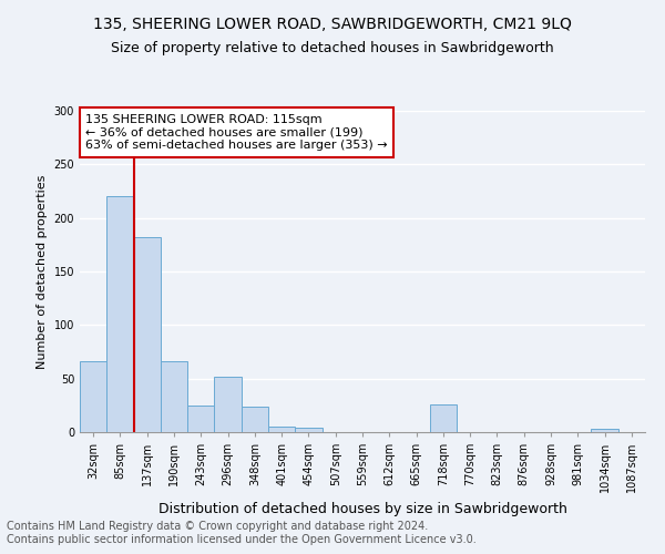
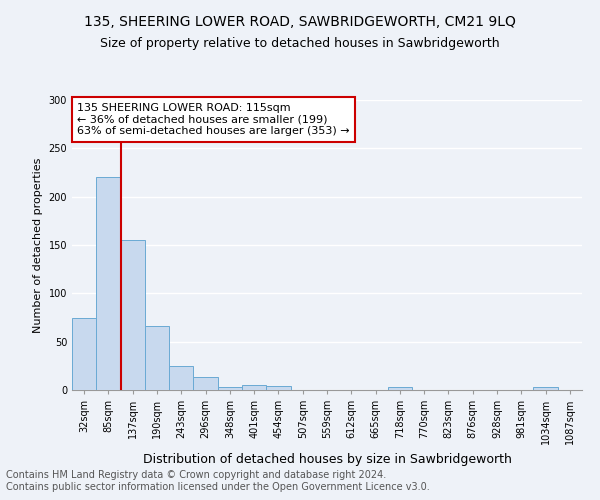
32sqm: 66 -> 75
137sqm: 182 -> 155
296sqm: 52 -> 13
348sqm: 24 -> 3
718sqm: 26 -> 3
